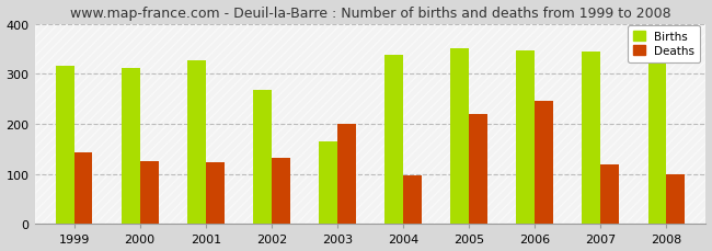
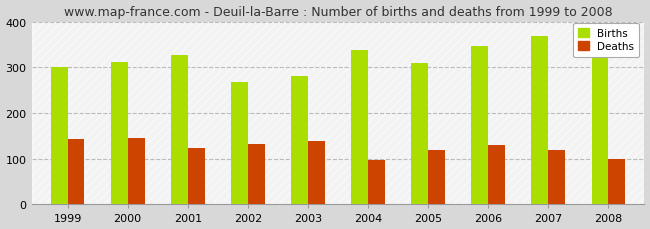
Births/1999: 315 -> 300
Deaths/2000: 125 -> 146
Births/2003: 165 -> 280
Deaths/2003: 200 -> 139
Births/2005: 350 -> 310
Deaths/2005: 220 -> 119
Deaths/2006: 245 -> 129
Births/2007: 345 -> 368
